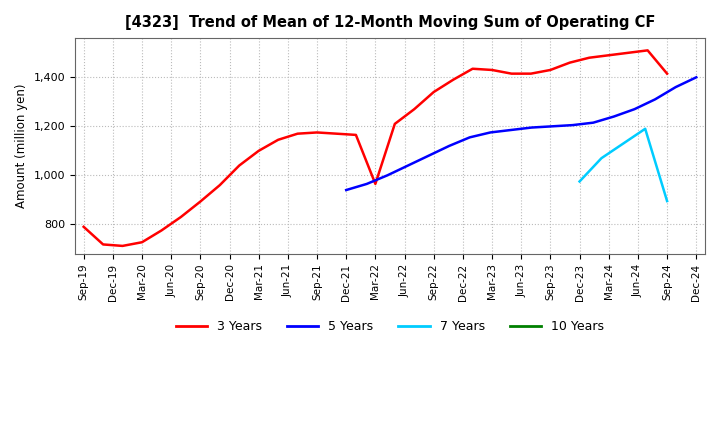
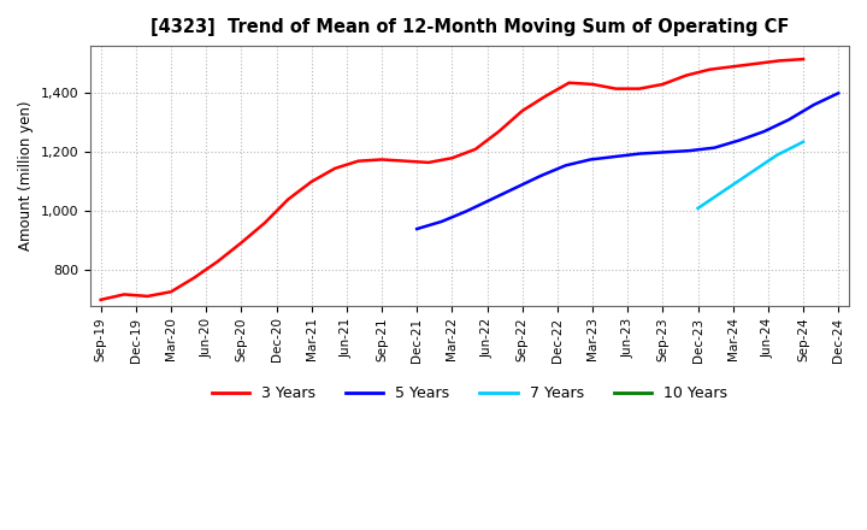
3 Years/Sep-19: 790 -> 700
3 Years/Mar-22: 965 -> 1,180
7 Years/Dec-23: 975 -> 1,010
3 Years/Sep-24: 1,415 -> 1,515
7 Years/Sep-24: 895 -> 1,235
